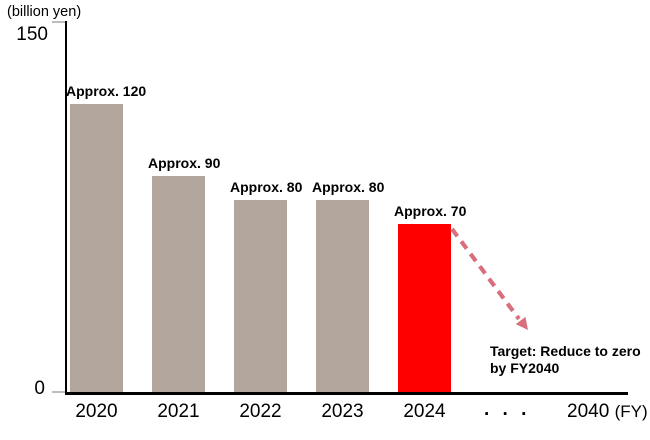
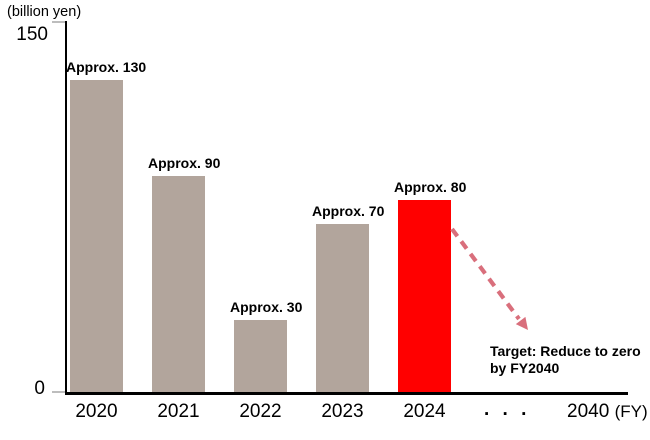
2020: 120 -> 130
2022: 80 -> 30
2023: 80 -> 70
2024: 70 -> 80
